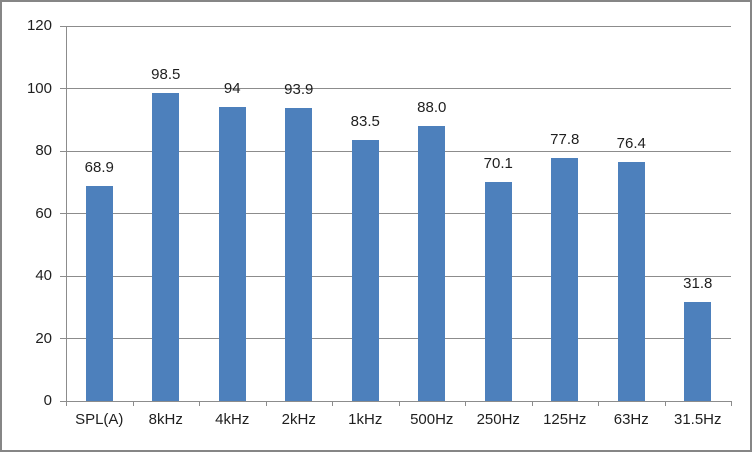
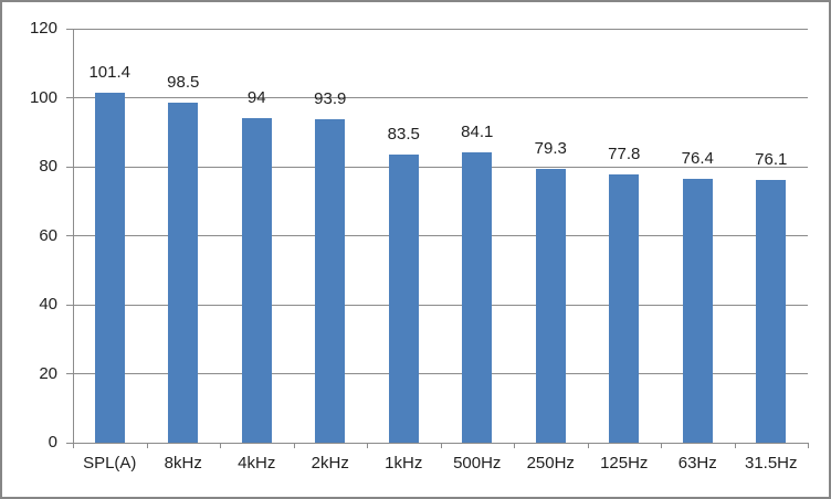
SPL(A): 68.9 -> 101.4
500Hz: 88.0 -> 84.1
250Hz: 70.1 -> 79.3
31.5Hz: 31.8 -> 76.1
